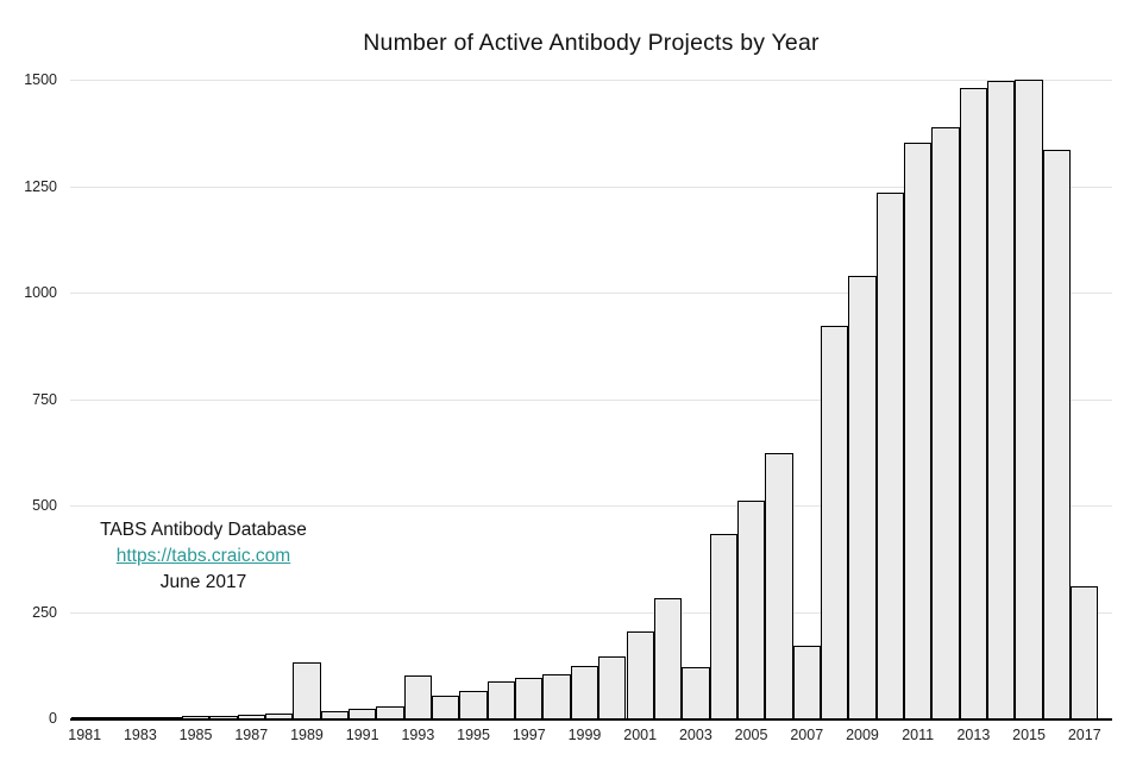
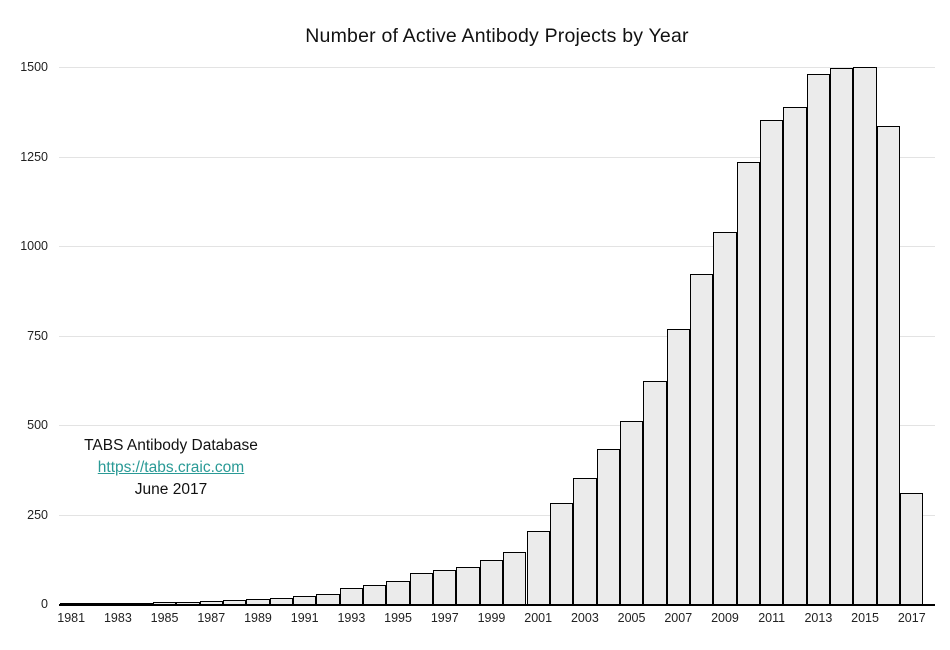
1989: 130 -> 20
1993: 100 -> 40
2003: 120 -> 350
2007: 170 -> 770
